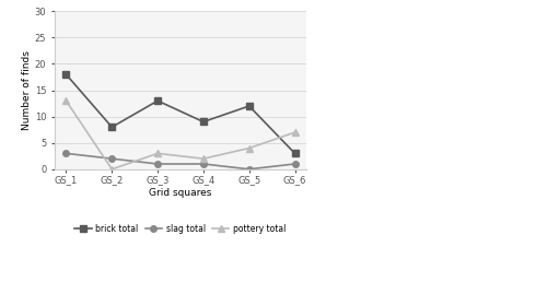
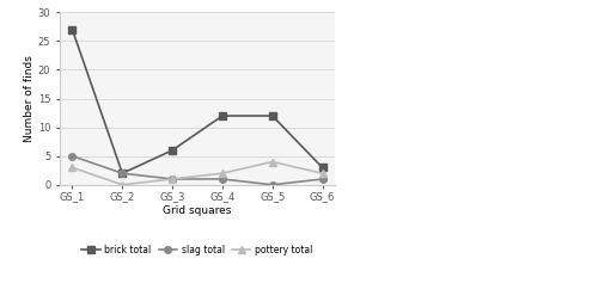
brick total/GS_1: 18 -> 27
slag total/GS_1: 3 -> 5
pottery total/GS_1: 13 -> 3
brick total/GS_2: 8 -> 2
brick total/GS_3: 13 -> 6
pottery total/GS_3: 3 -> 1
brick total/GS_4: 9 -> 12
pottery total/GS_6: 7 -> 2
